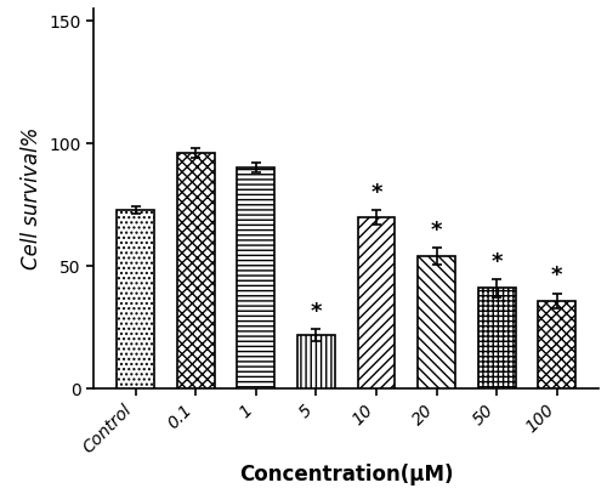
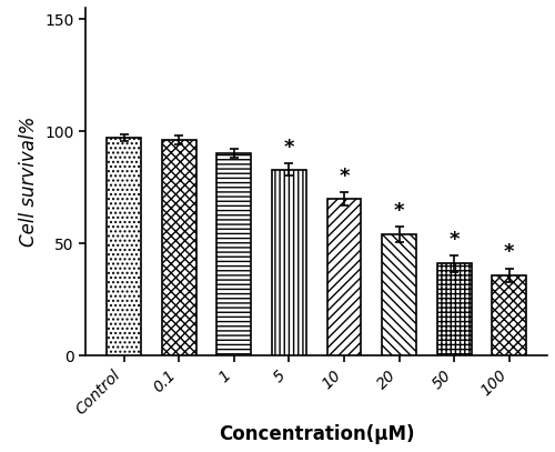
Control: 73 -> 97
5: 22 -> 83
